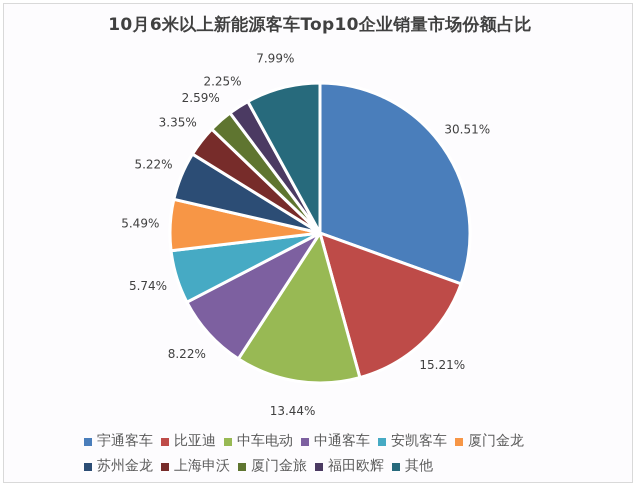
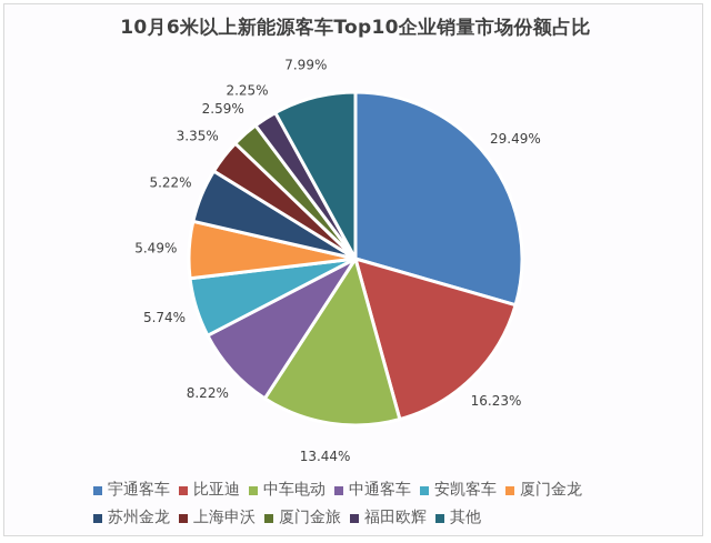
宇通客车: 30.51% -> 29.49%
比亚迪: 15.21% -> 16.23%
